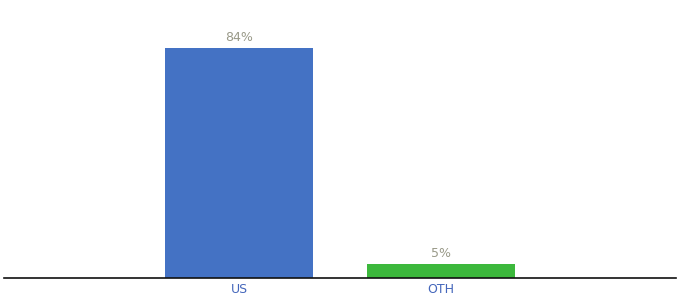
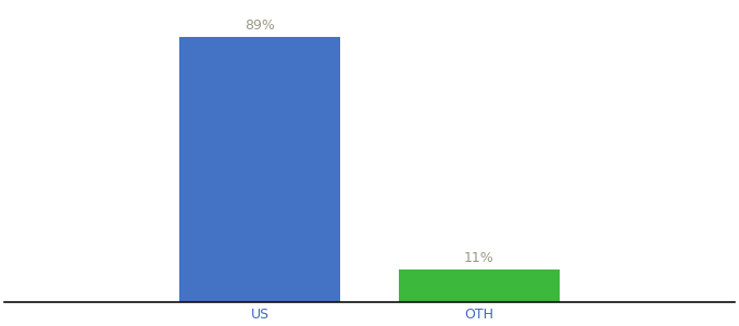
US: 84% -> 89%
OTH: 5% -> 11%
